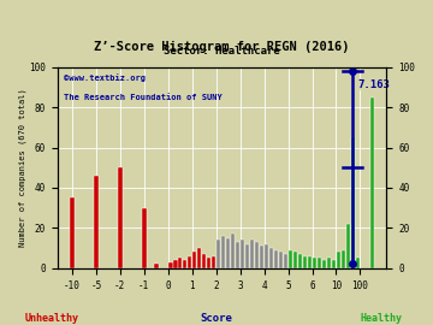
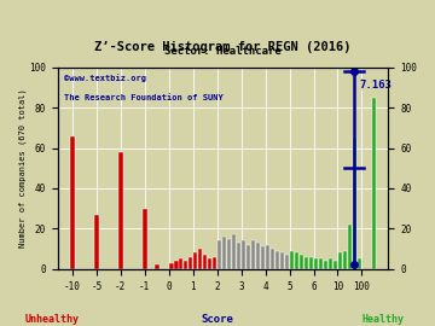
-10: 35 -> 66
-5: 46 -> 27
-2: 50 -> 58
